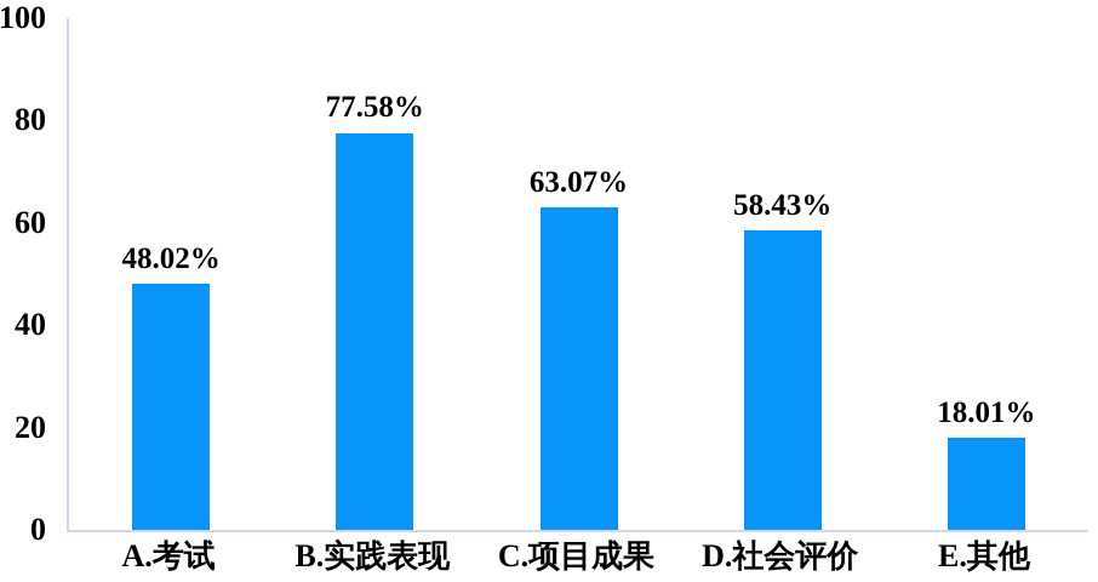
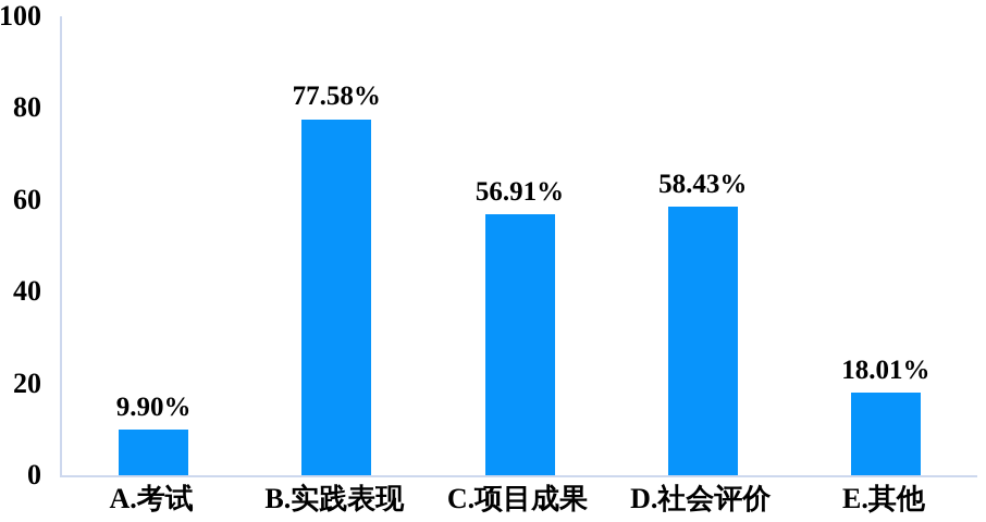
A.考试: 48.02% -> 9.90%
C.项目成果: 63.07% -> 56.91%
